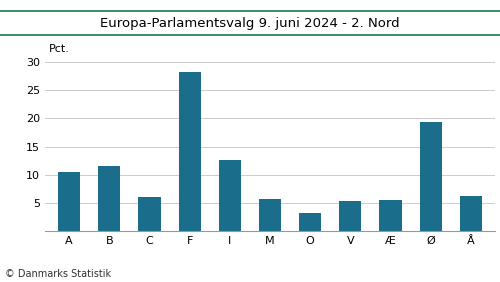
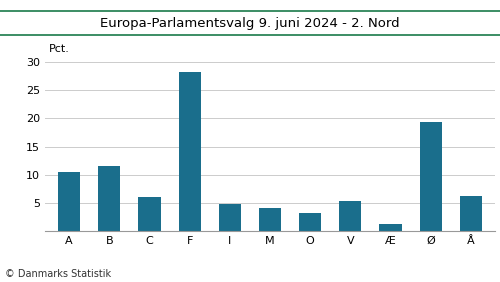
I: 12.6 -> 4.8
M: 5.8 -> 4.1
Æ: 5.6 -> 1.2
